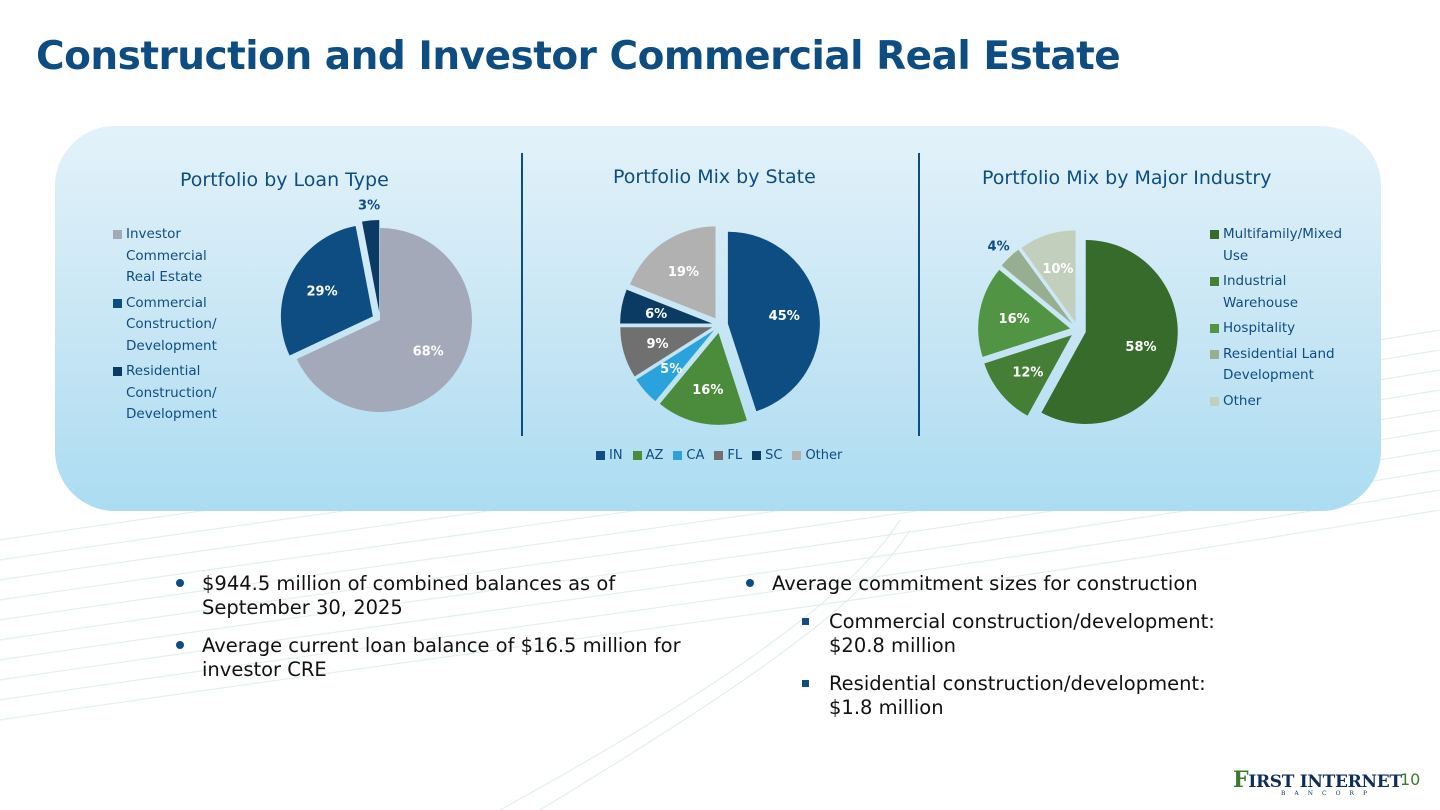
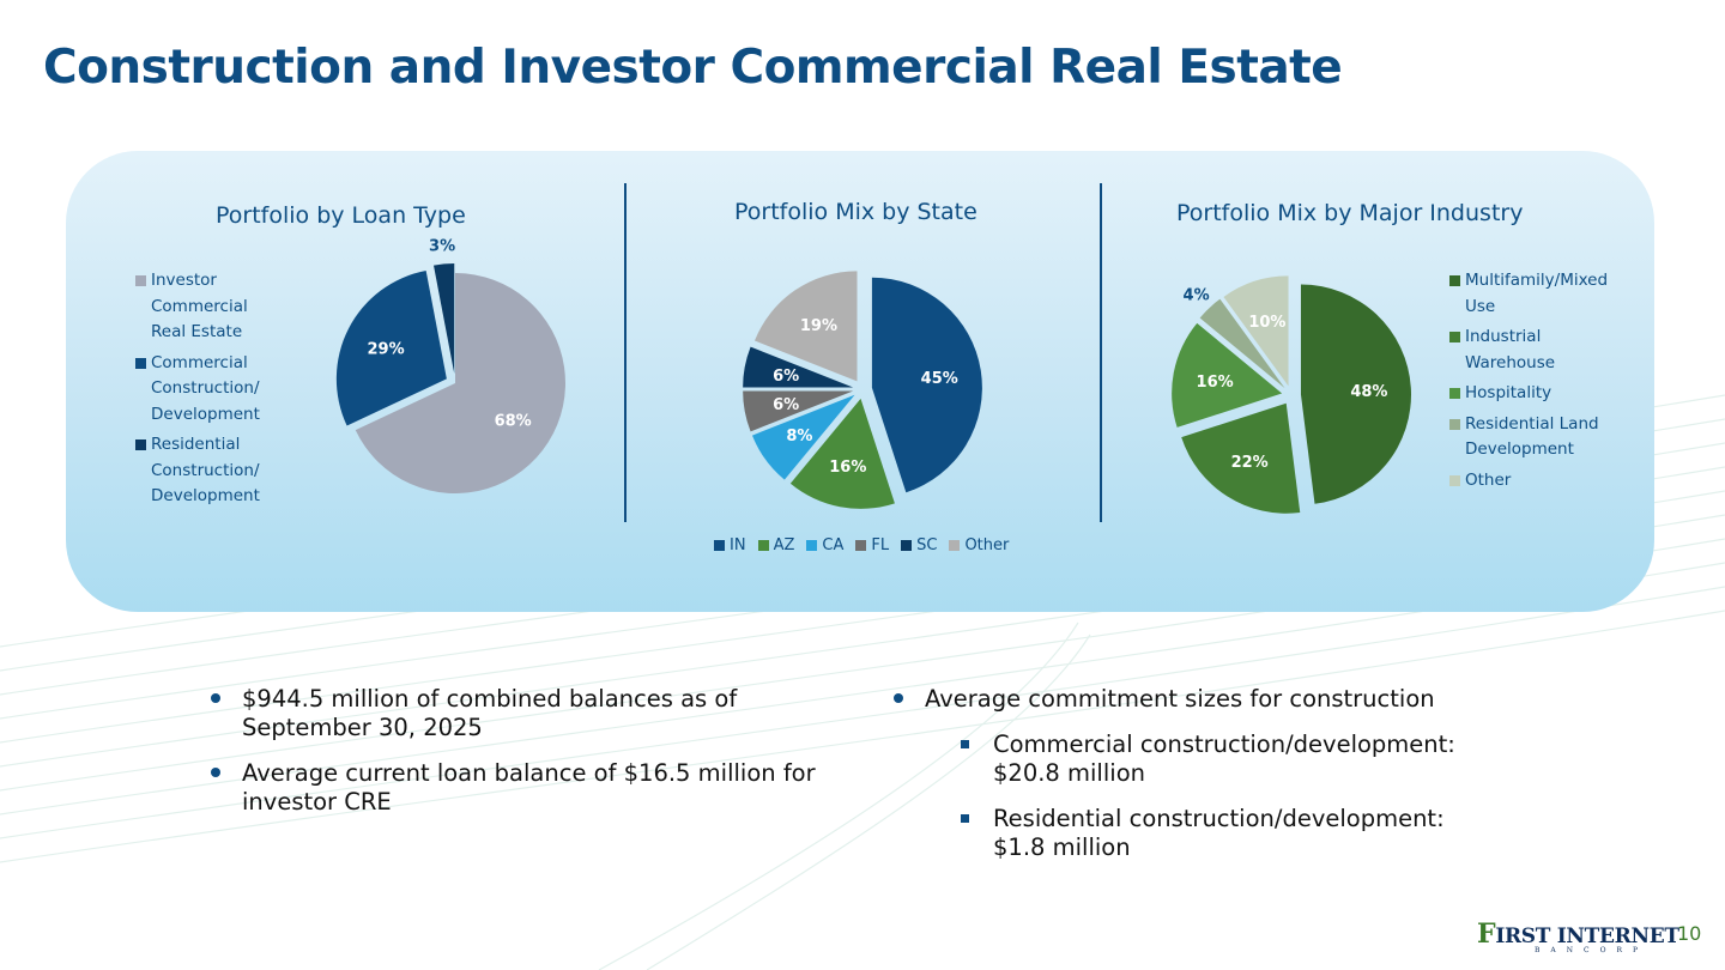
Portfolio Mix by State/CA: 5% -> 8%
Portfolio Mix by State/FL: 9% -> 6%
Portfolio Mix by Major Industry/Multifamily/Mixed Use: 58% -> 48%
Portfolio Mix by Major Industry/Industrial Warehouse: 12% -> 22%
